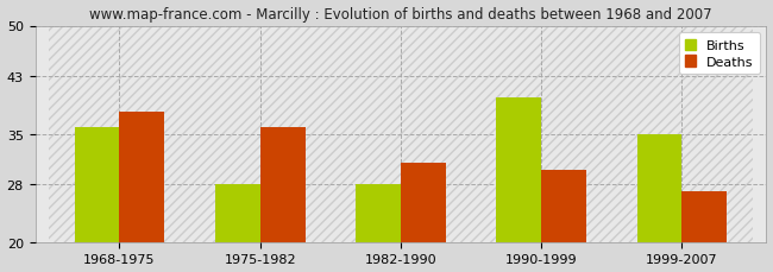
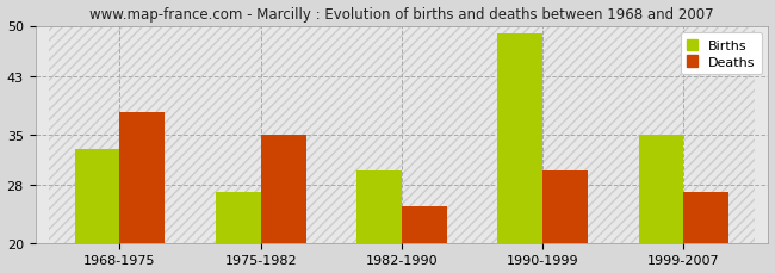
Births/1968-1975: 36 -> 33
Births/1975-1982: 28 -> 27
Deaths/1975-1982: 36 -> 35
Births/1982-1990: 28 -> 30
Deaths/1982-1990: 31 -> 25
Births/1990-1999: 40 -> 49
